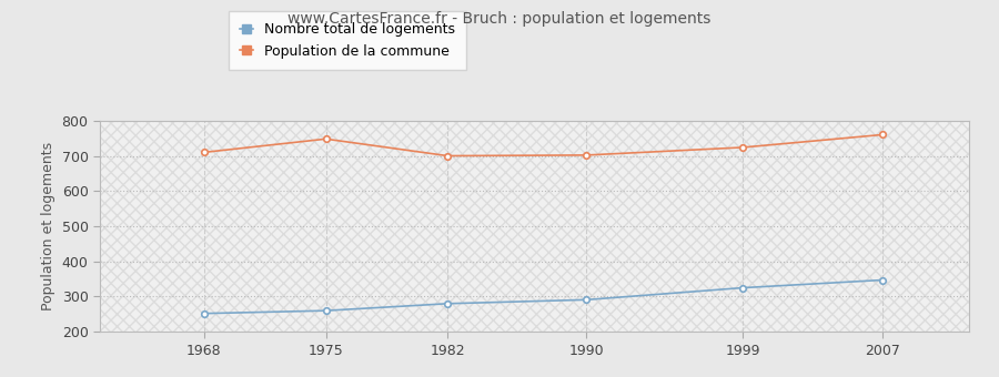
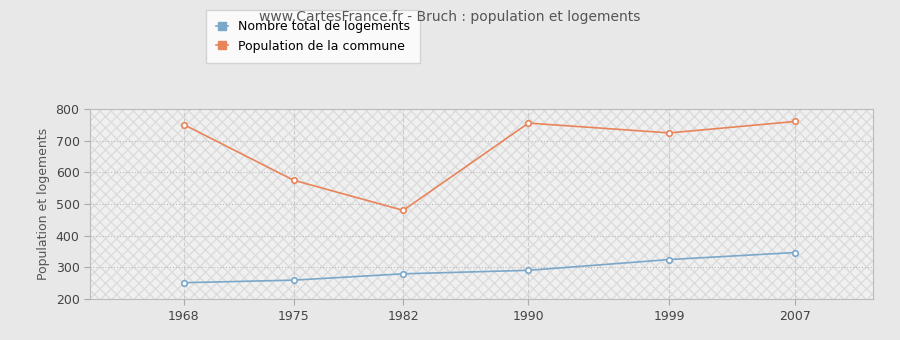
Population de la commune/1968: 710 -> 750
Population de la commune/1975: 748 -> 575
Population de la commune/1982: 700 -> 480
Population de la commune/1990: 702 -> 755
